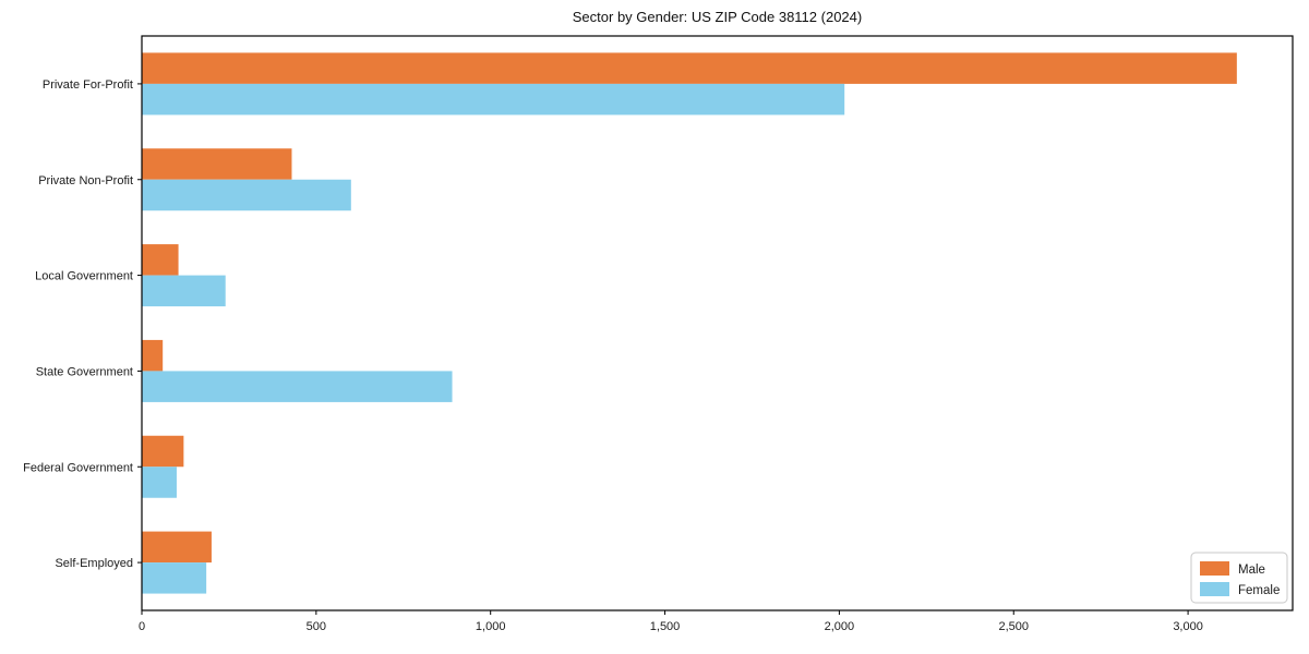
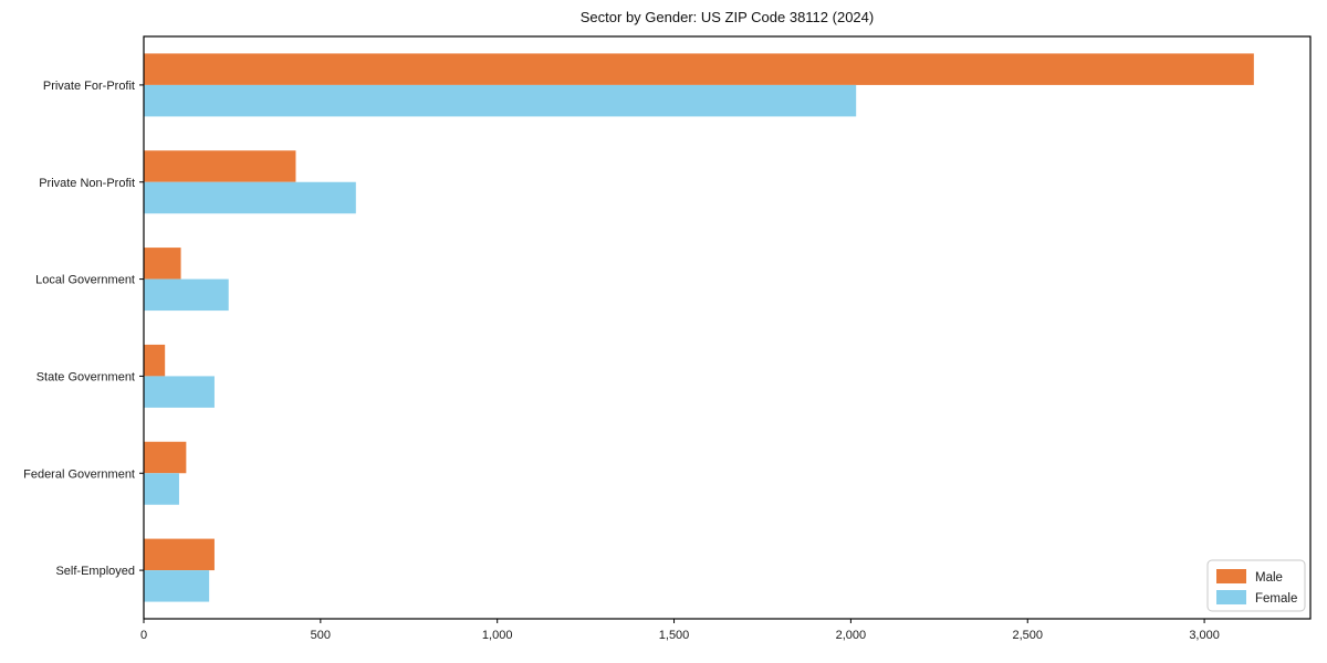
Female/State Government: 890 -> 200
